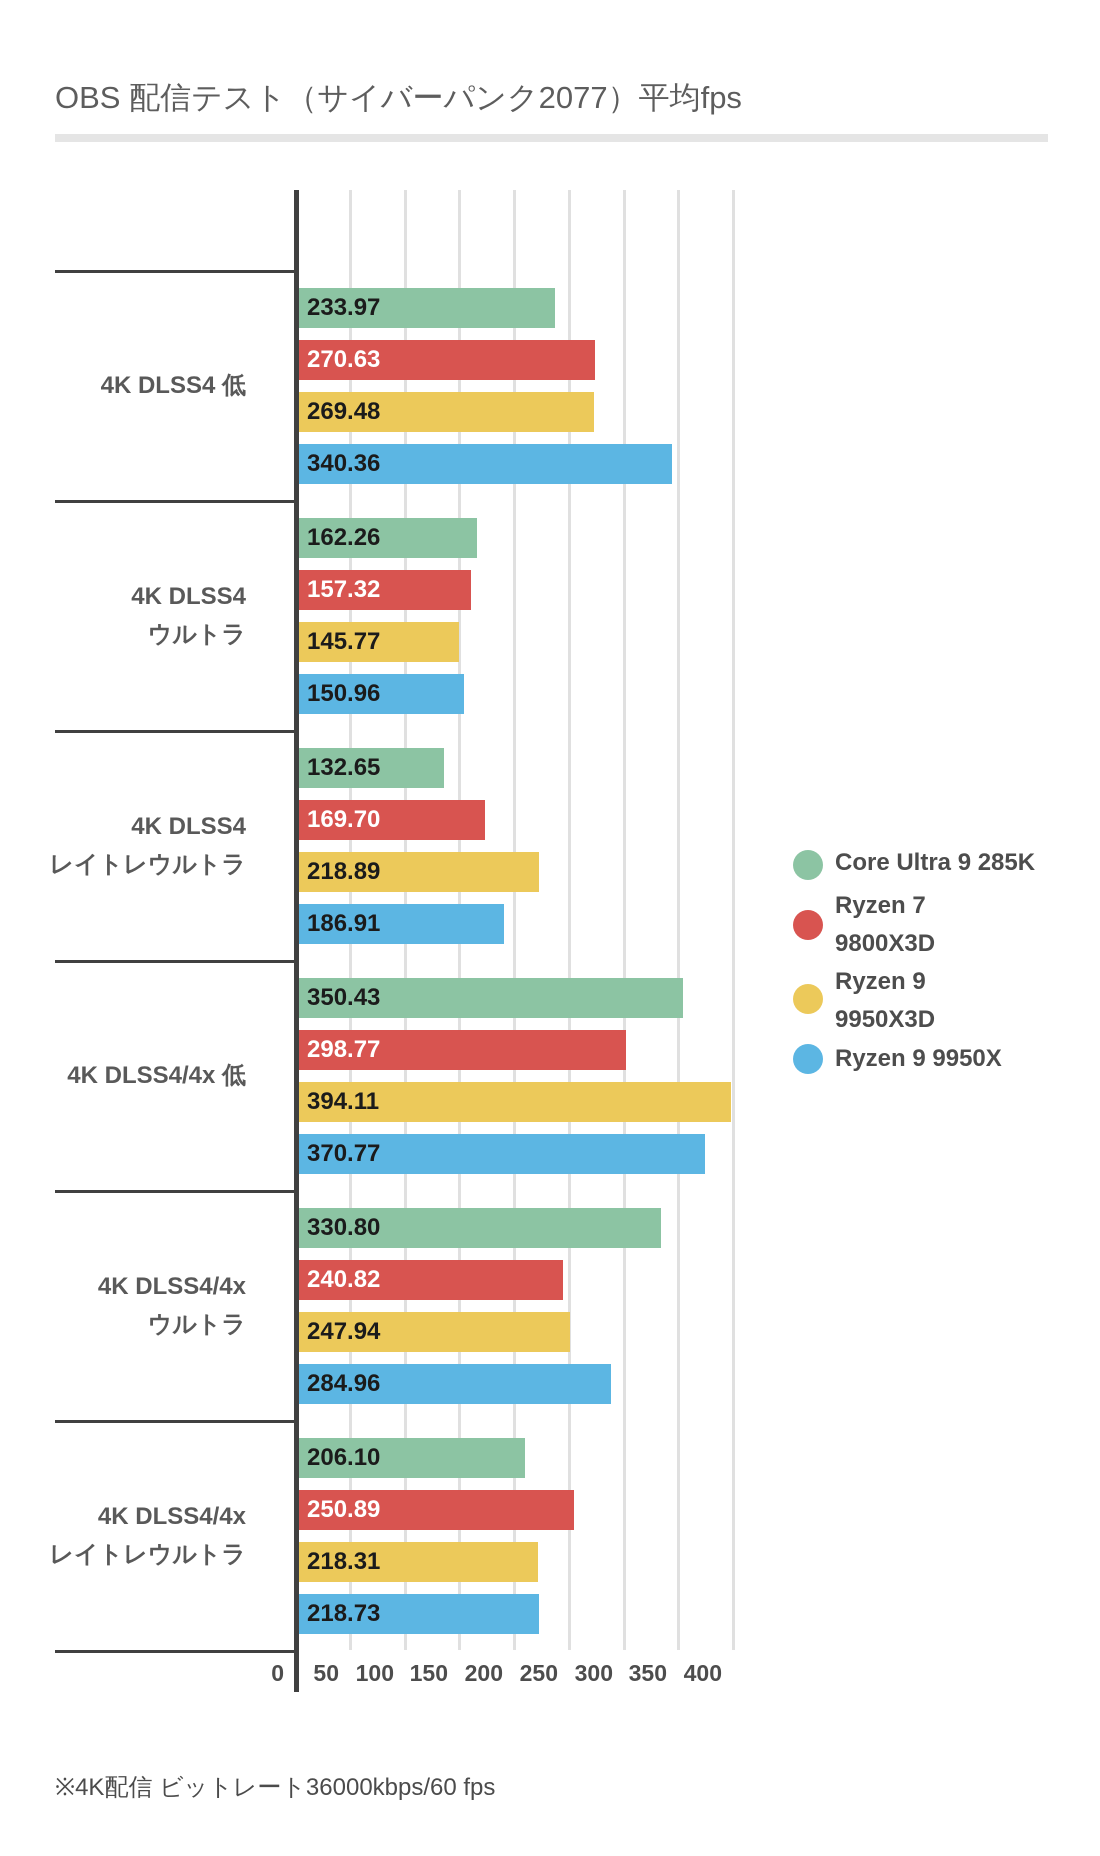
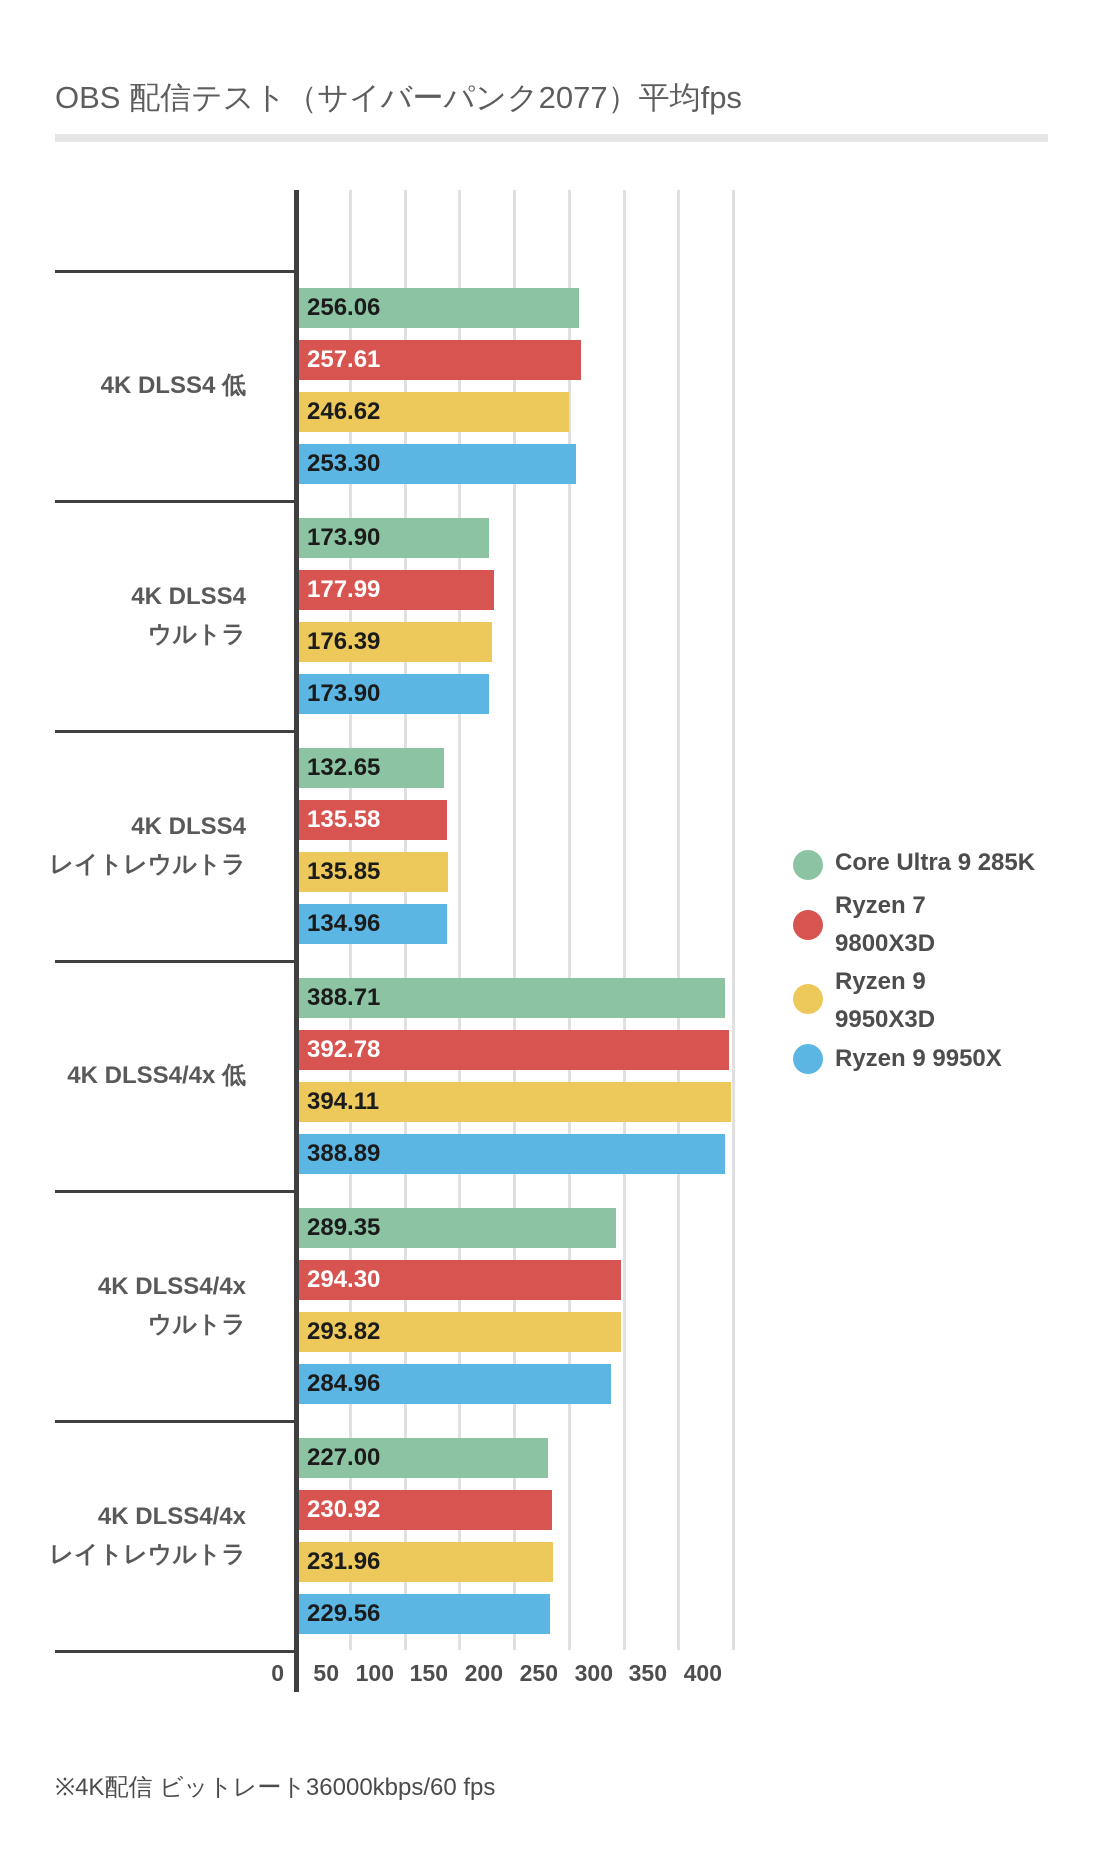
Core Ultra 9 285K/4K DLSS4 低: 233.97 -> 256.06
Ryzen 7 9800X3D/4K DLSS4 低: 270.63 -> 257.61
Ryzen 9 9950X3D/4K DLSS4 低: 269.48 -> 246.62
Ryzen 9 9950X/4K DLSS4 低: 340.36 -> 253.30
Core Ultra 9 285K/4K DLSS4 ウルトラ: 162.26 -> 173.90
Ryzen 7 9800X3D/4K DLSS4 ウルトラ: 157.32 -> 177.99
Ryzen 9 9950X3D/4K DLSS4 ウルトラ: 145.77 -> 176.39
Ryzen 9 9950X/4K DLSS4 ウルトラ: 150.96 -> 173.90
Ryzen 7 9800X3D/4K DLSS4 レイトレウルトラ: 169.70 -> 135.58
Ryzen 9 9950X3D/4K DLSS4 レイトレウルトラ: 218.89 -> 135.85
Ryzen 9 9950X/4K DLSS4 レイトレウルトラ: 186.91 -> 134.96
Core Ultra 9 285K/4K DLSS4/4x 低: 350.43 -> 388.71
Ryzen 7 9800X3D/4K DLSS4/4x 低: 298.77 -> 392.78
Ryzen 9 9950X/4K DLSS4/4x 低: 370.77 -> 388.89
Core Ultra 9 285K/4K DLSS4/4x ウルトラ: 330.80 -> 289.35
Ryzen 7 9800X3D/4K DLSS4/4x ウルトラ: 240.82 -> 294.30
Ryzen 9 9950X3D/4K DLSS4/4x ウルトラ: 247.94 -> 293.82
Core Ultra 9 285K/4K DLSS4/4x レイトレウルトラ: 206.10 -> 227.00
Ryzen 7 9800X3D/4K DLSS4/4x レイトレウルトラ: 250.89 -> 230.92
Ryzen 9 9950X3D/4K DLSS4/4x レイトレウルトラ: 218.31 -> 231.96
Ryzen 9 9950X/4K DLSS4/4x レイトレウルトラ: 218.73 -> 229.56
